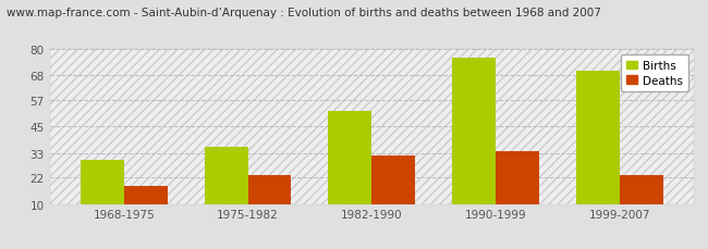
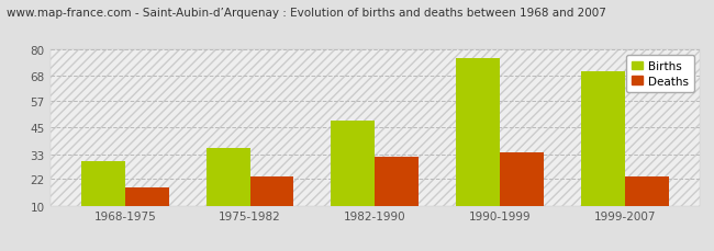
Births/1982-1990: 52 -> 48
